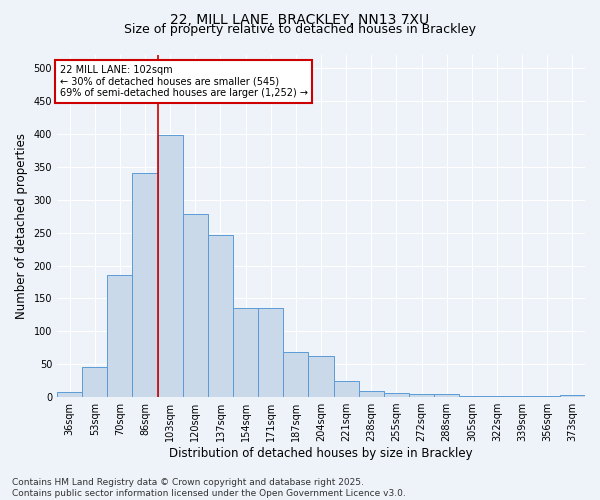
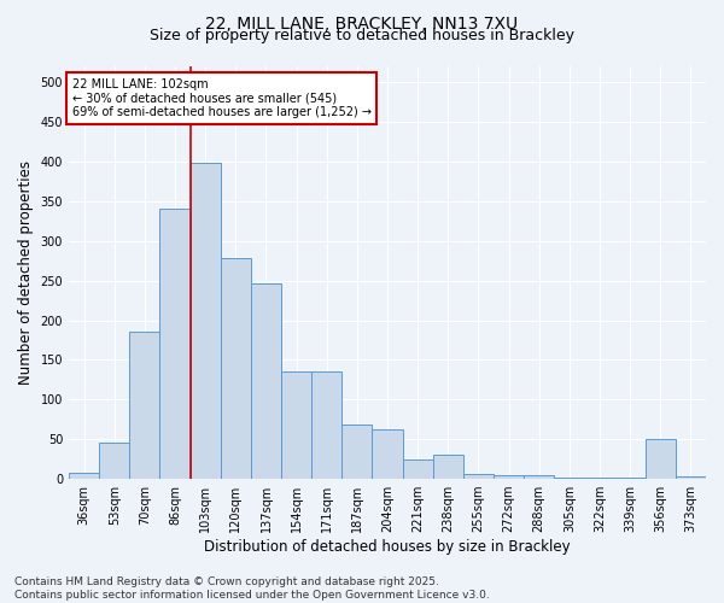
238sqm: 10 -> 30
356sqm: 1 -> 50
